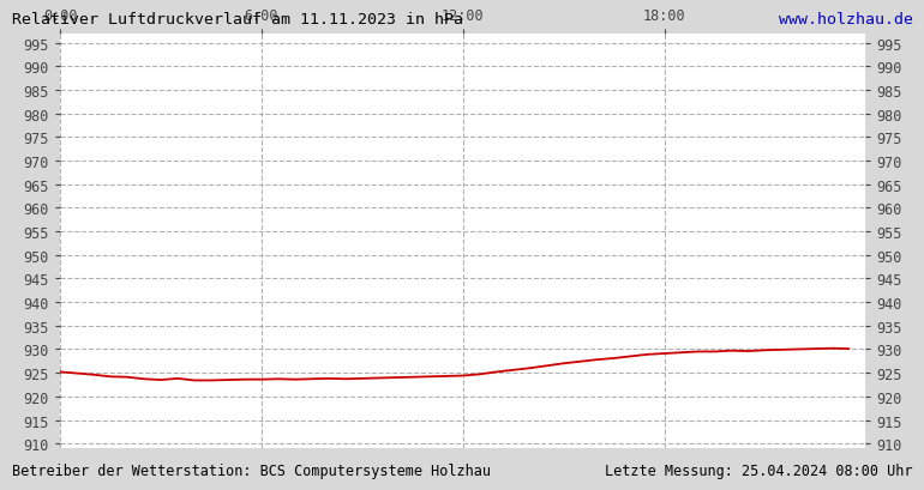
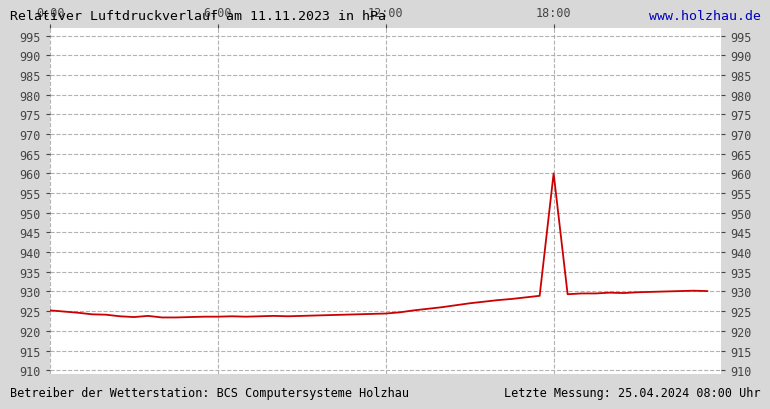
18:00: 929.1 -> 960.0
